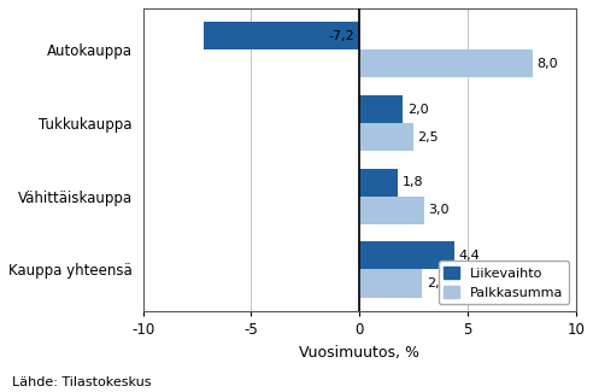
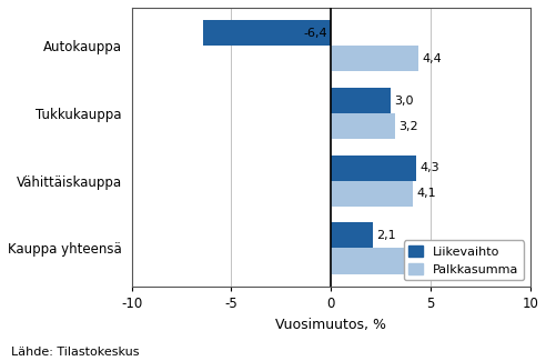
Liikevaihto/Autokauppa: -7,2 -> -6,4
Palkkasumma/Autokauppa: 8,0 -> 4,4
Liikevaihto/Tukkukauppa: 2,0 -> 3,0
Palkkasumma/Tukkukauppa: 2,5 -> 3,2
Liikevaihto/Vähittäiskauppa: 1,8 -> 4,3
Palkkasumma/Vähittäiskauppa: 3,0 -> 4,1
Liikevaihto/Kauppa yhteensä: 4,4 -> 2,1
Palkkasumma/Kauppa yhteensä: 2,9 -> 3,8
